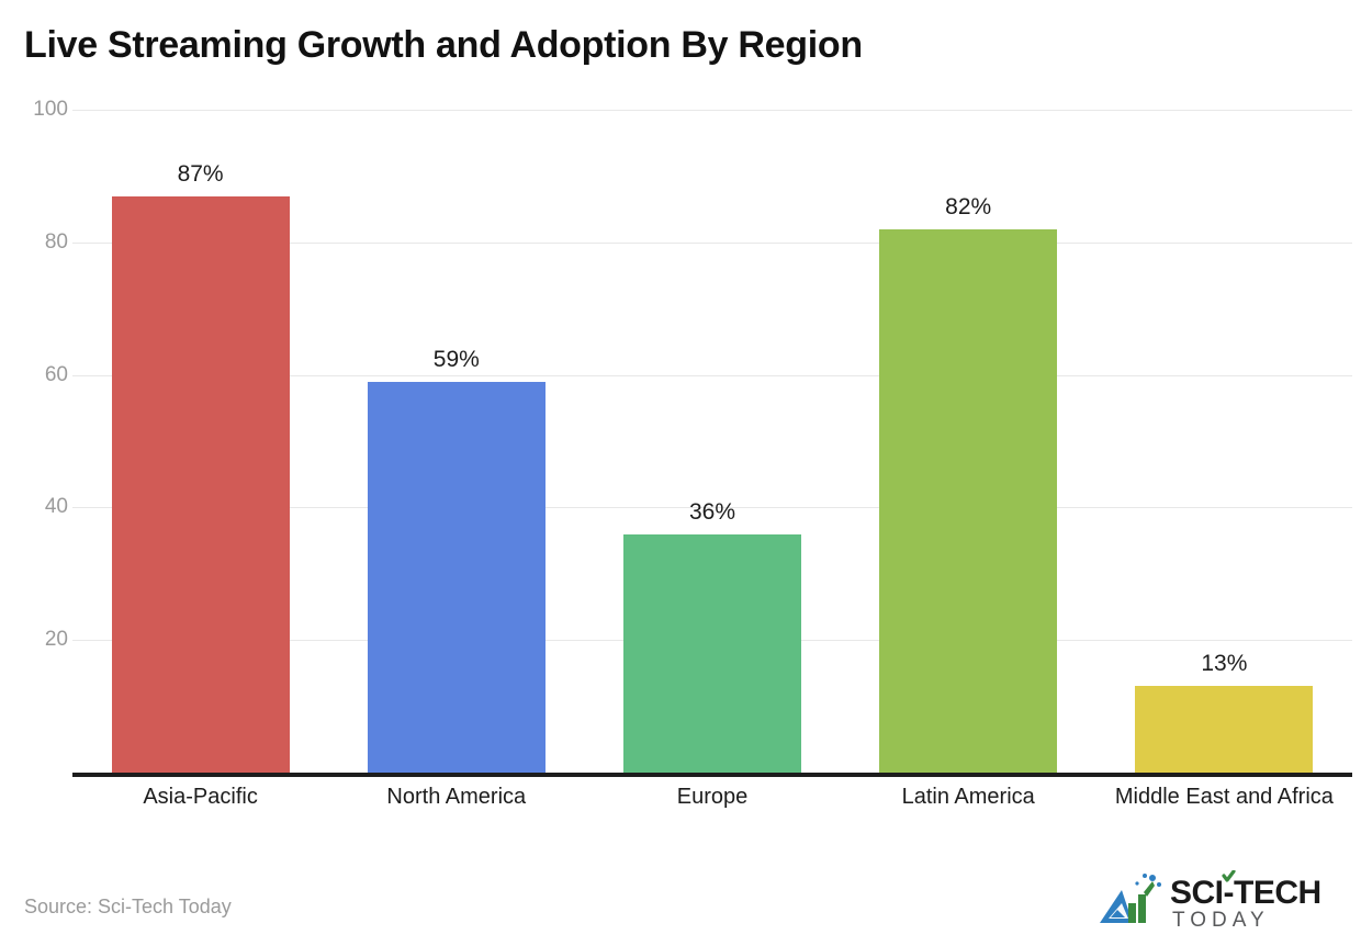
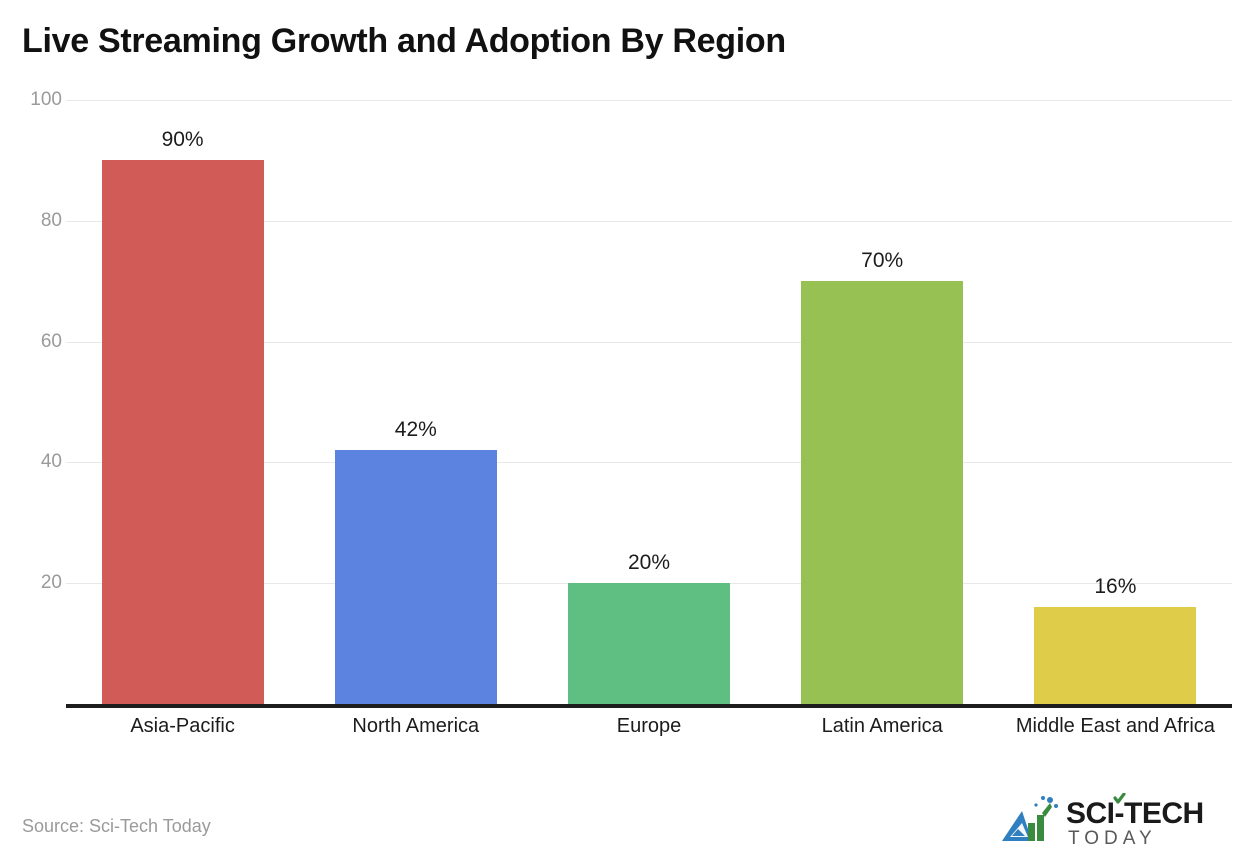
Asia-Pacific: 87% -> 90%
North America: 59% -> 42%
Europe: 36% -> 20%
Latin America: 82% -> 70%
Middle East and Africa: 13% -> 16%
